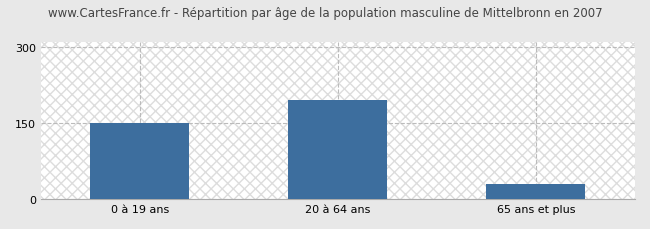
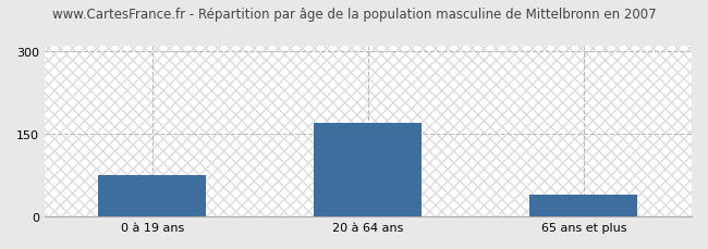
0 à 19 ans: 150 -> 75
20 à 64 ans: 196 -> 170
65 ans et plus: 30 -> 40
